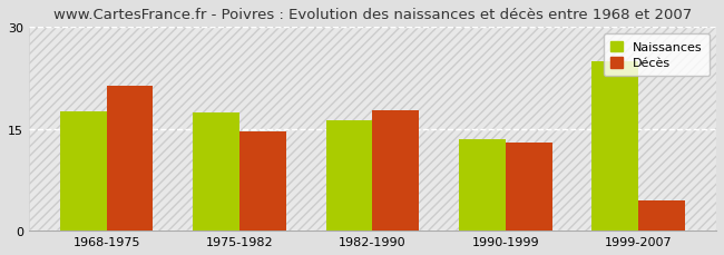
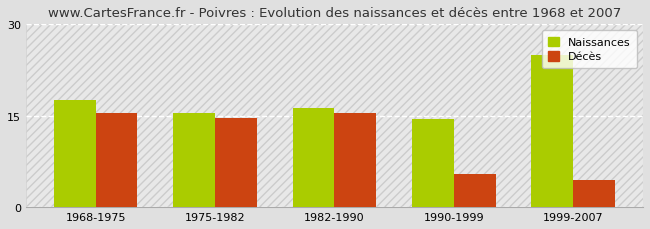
Décès/1968-1975: 21.4 -> 15.5
Naissances/1975-1982: 17.4 -> 15.4
Décès/1982-1990: 17.8 -> 15.5
Naissances/1990-1999: 13.4 -> 14.4
Décès/1990-1999: 13.0 -> 5.5
